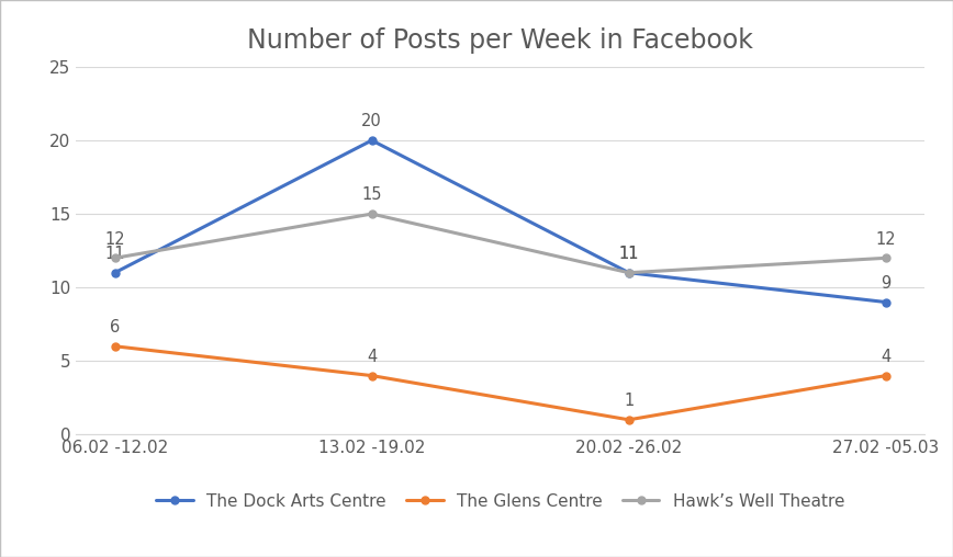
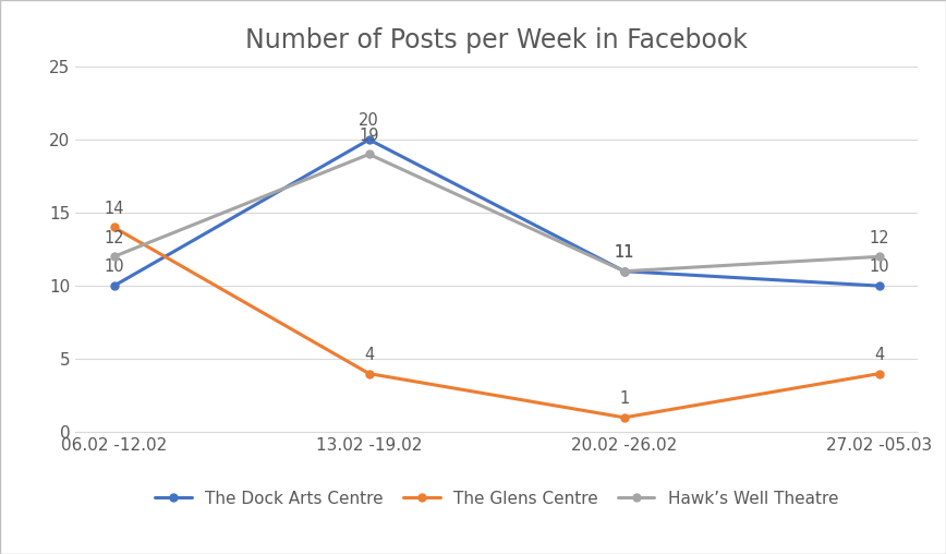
The Dock Arts Centre/06.02 -12.02: 11 -> 10
The Glens Centre/06.02 -12.02: 6 -> 14
Hawk’s Well Theatre/13.02 -19.02: 15 -> 19
The Dock Arts Centre/27.02 -05.03: 9 -> 10
